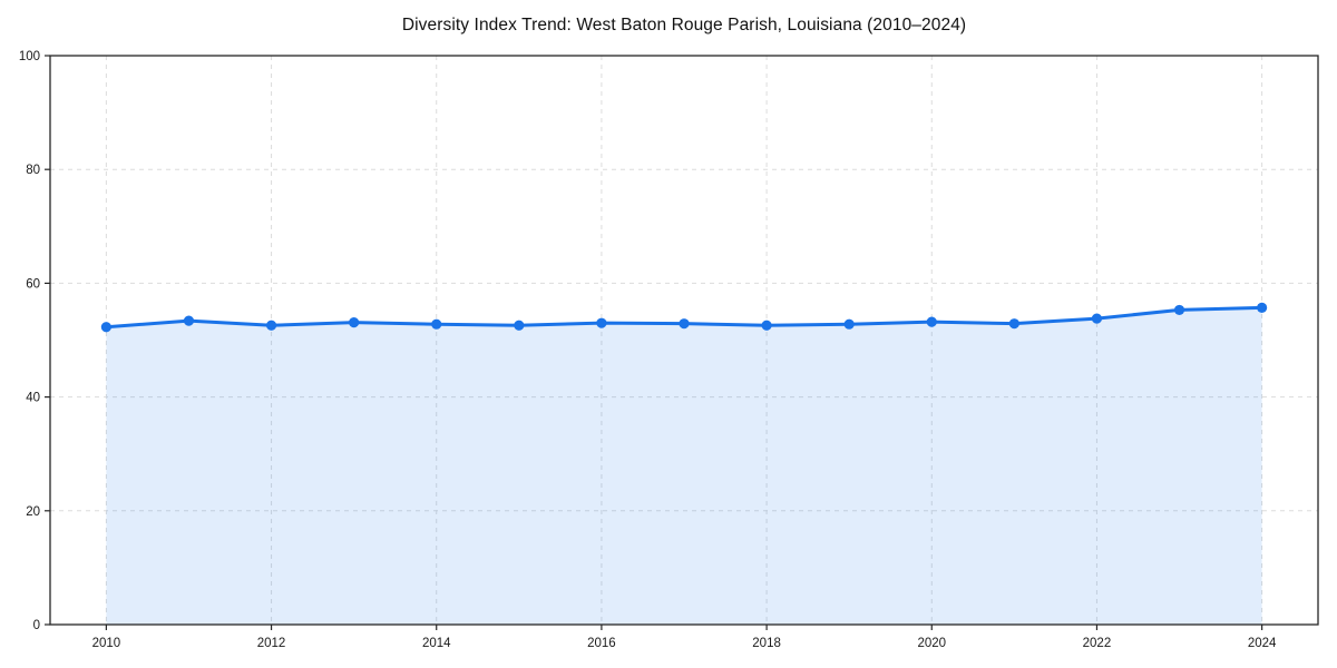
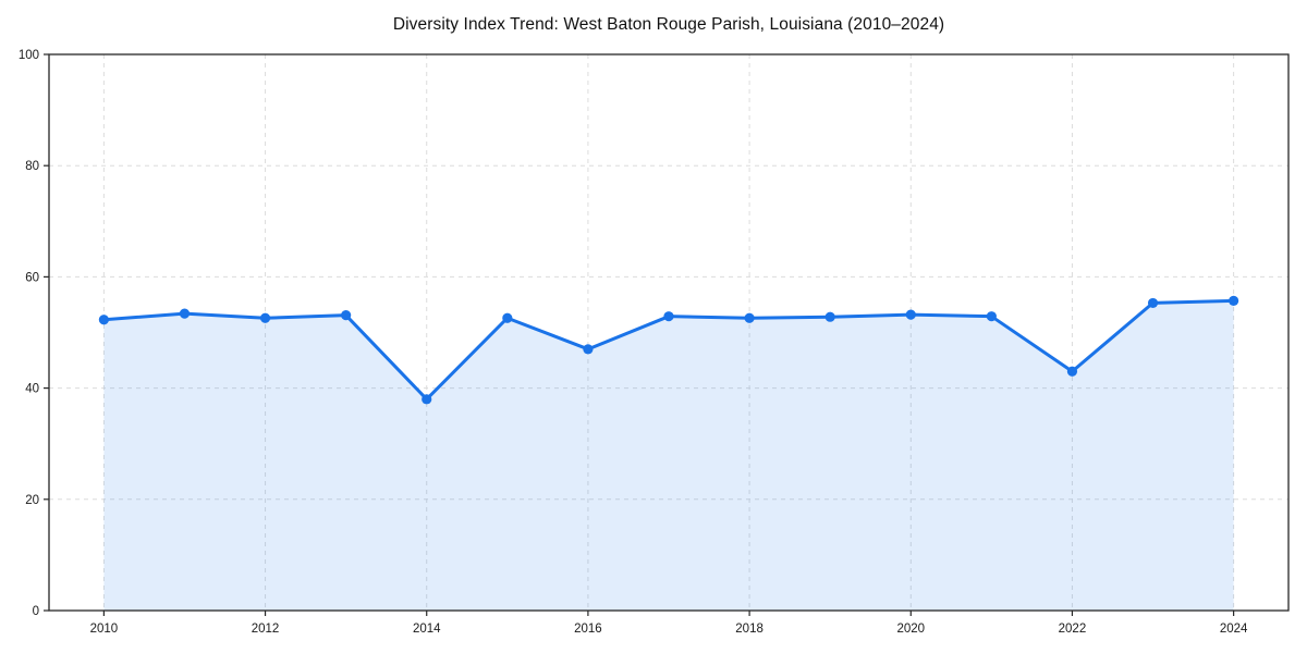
2014: 53 -> 38
2016: 53 -> 47
2022: 54 -> 43
